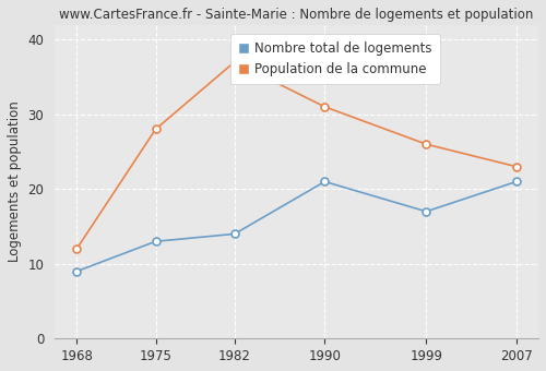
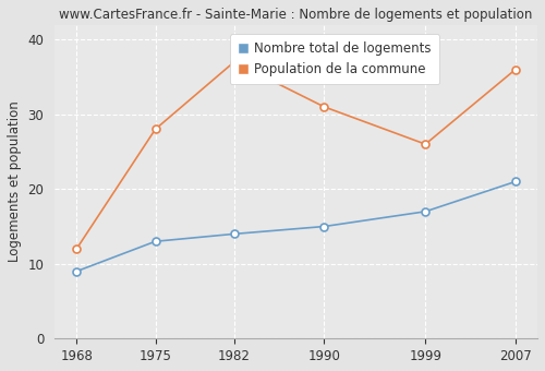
Nombre total de logements/1990: 21 -> 15
Population de la commune/2007: 23 -> 36
